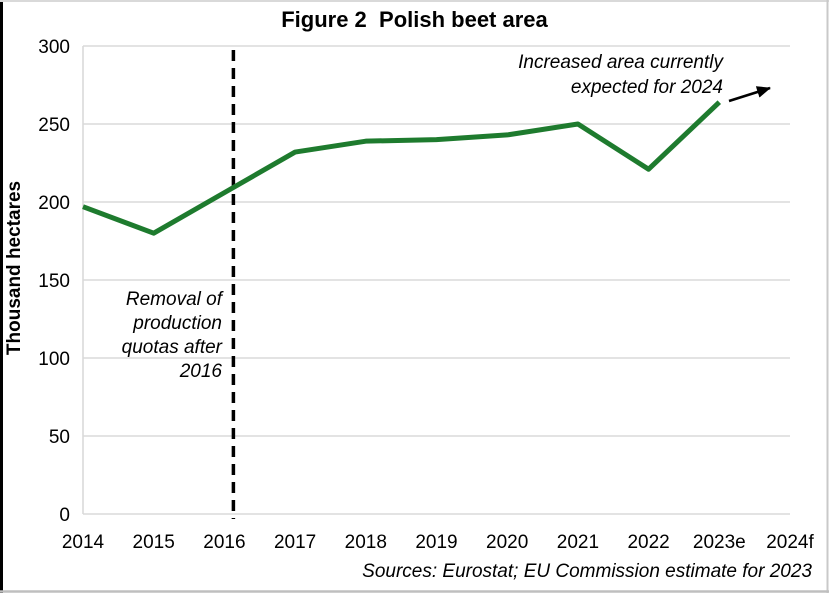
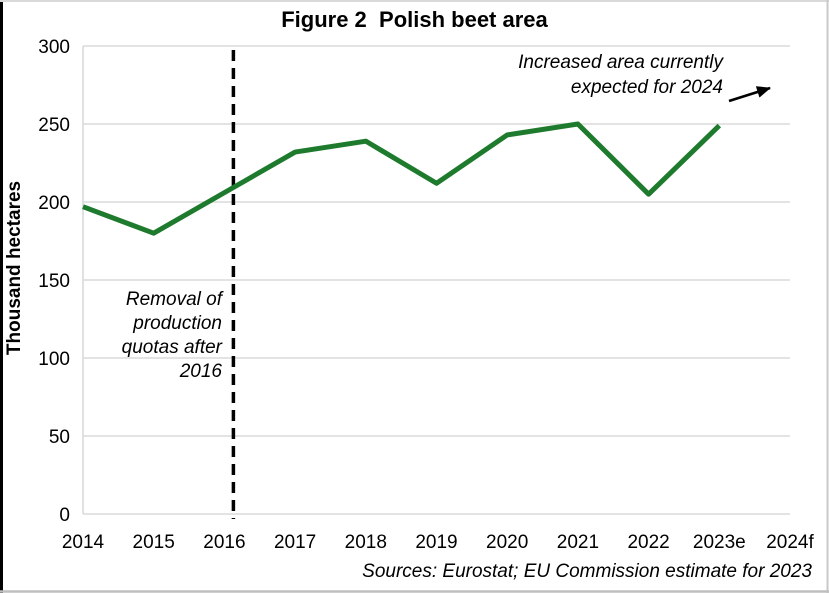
2019: 240 -> 212
2022: 221 -> 205
2023e: 264 -> 249
